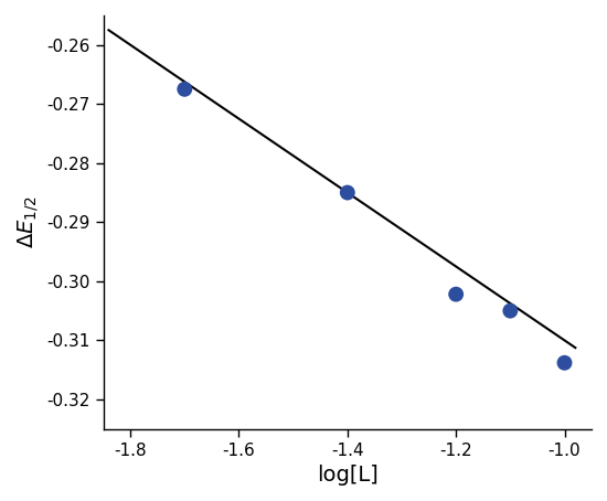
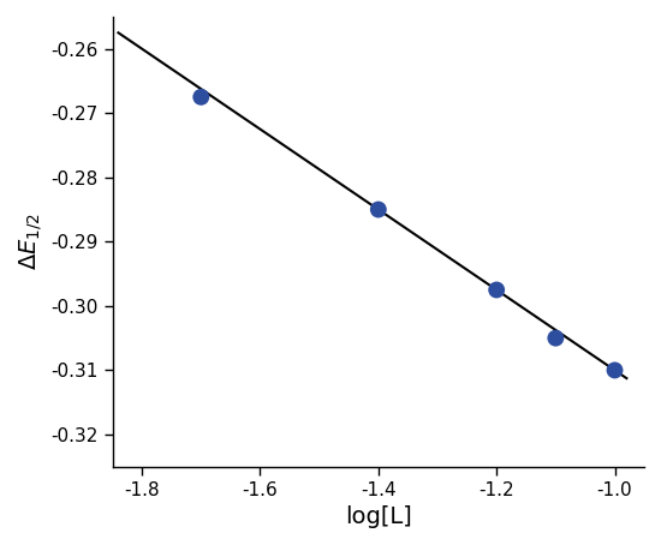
-1.2: -0.3022 -> -0.2975
-1.0: -0.3138 -> -0.3100
